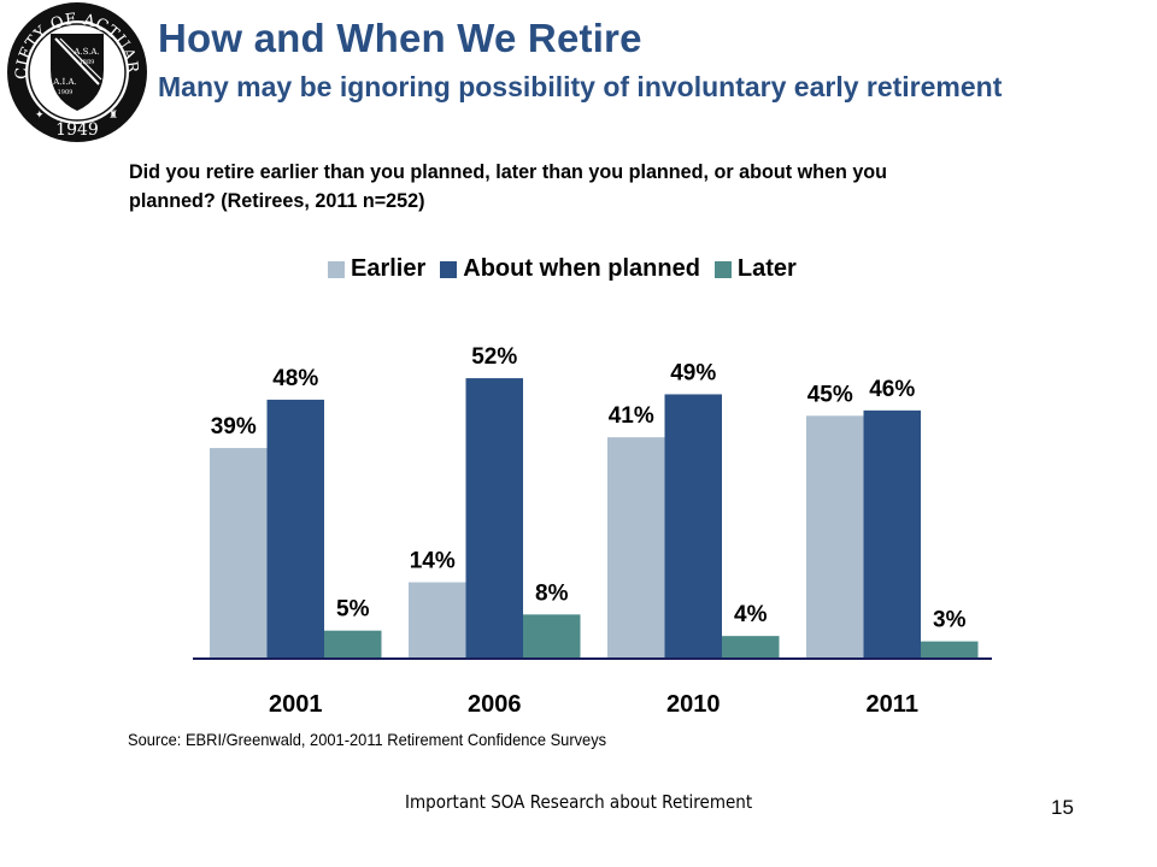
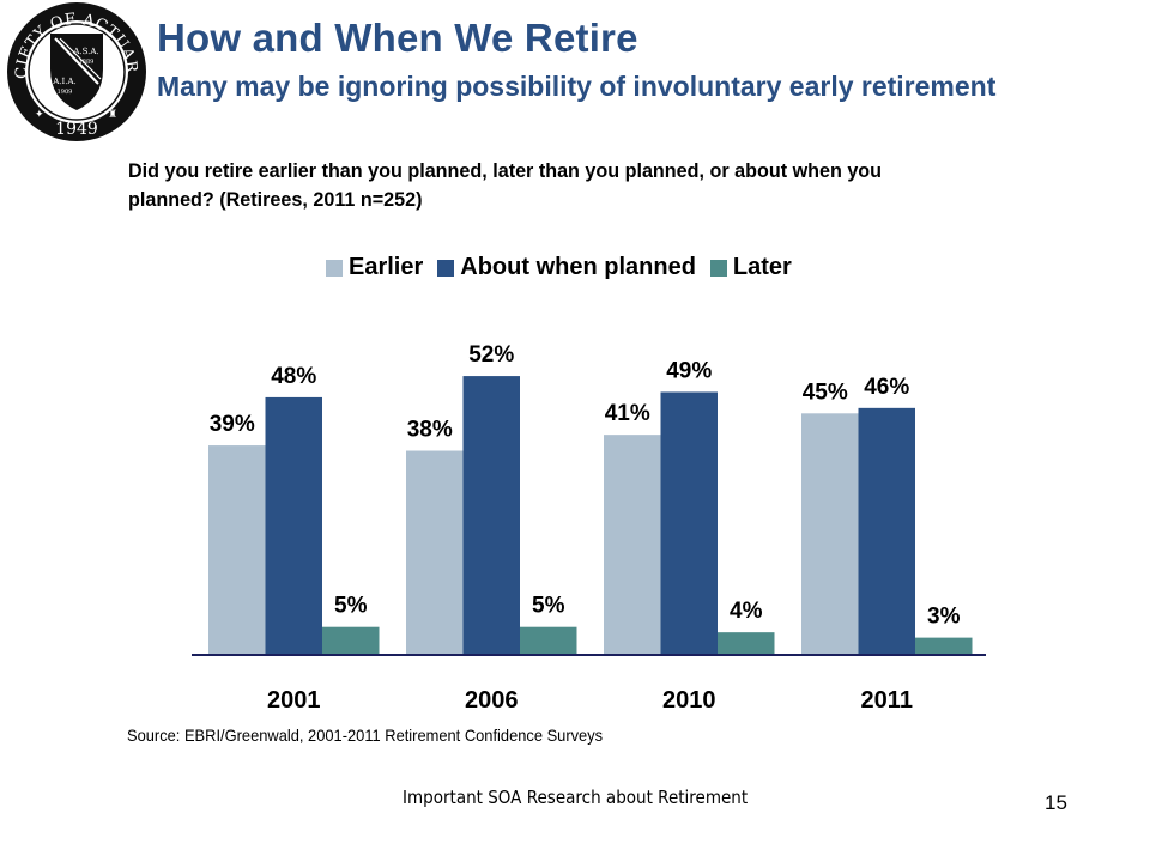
Earlier/2006: 14% -> 38%
Later/2006: 8% -> 5%
